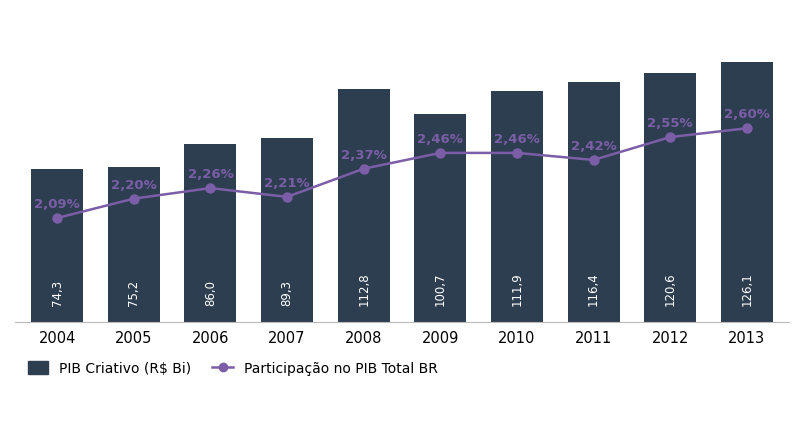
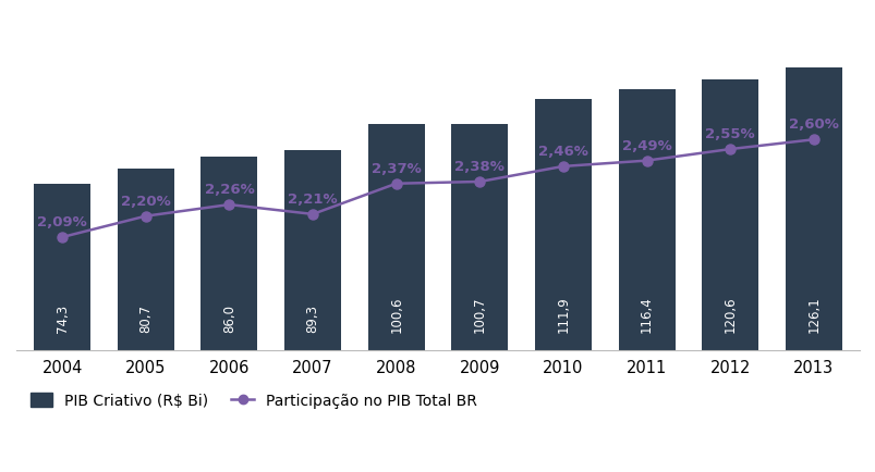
PIB Criativo (R$ Bi)/2005: 75,2 -> 80,7
PIB Criativo (R$ Bi)/2008: 112,8 -> 100,6
Participação no PIB Total BR/2009: 2,46% -> 2,38%
Participação no PIB Total BR/2011: 2,42% -> 2,49%
